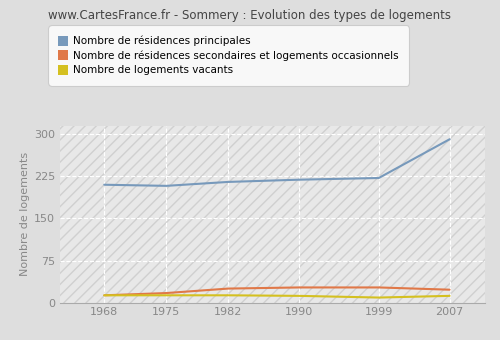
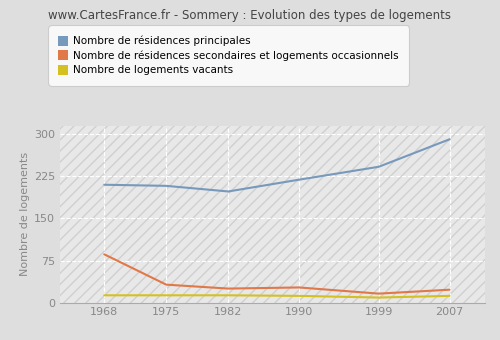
Nombre de résidences secondaires et logements occasionnels/1968: 13 -> 86
Nombre de résidences secondaires et logements occasionnels/1975: 17 -> 32
Nombre de résidences principales/1982: 215 -> 198
Nombre de résidences principales/1999: 222 -> 242
Nombre de résidences secondaires et logements occasionnels/1999: 27 -> 16
